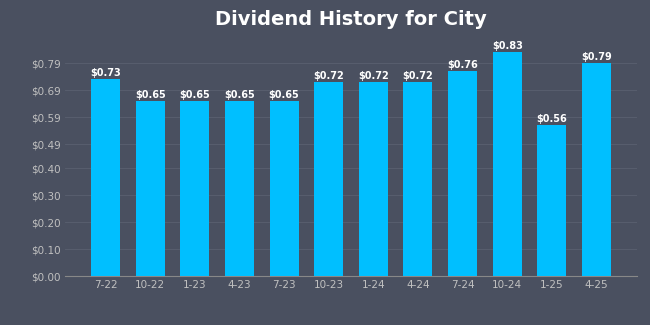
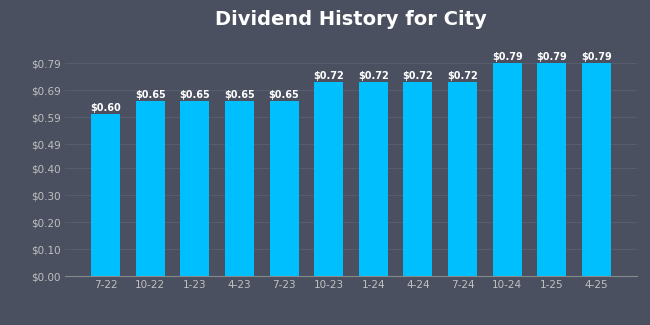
7-22: $0.73 -> $0.60
7-24: $0.76 -> $0.72
10-24: $0.83 -> $0.79
1-25: $0.56 -> $0.79
